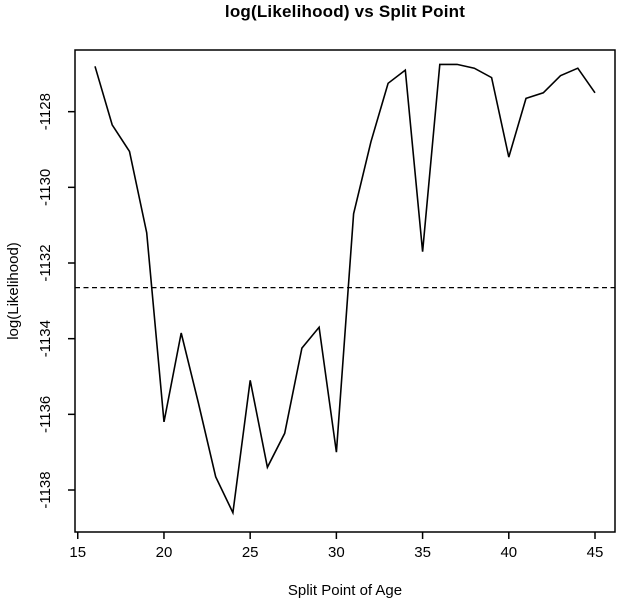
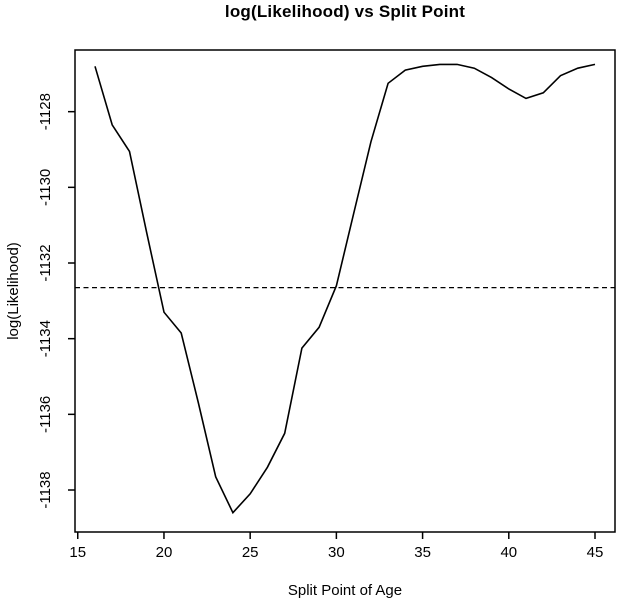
20: -1136.2 -> -1133.3
25: -1135.1 -> -1138.1
30: -1137.0 -> -1132.6
35: -1131.7 -> -1126.8
40: -1129.2 -> -1127.4
45: -1127.5 -> -1126.8
